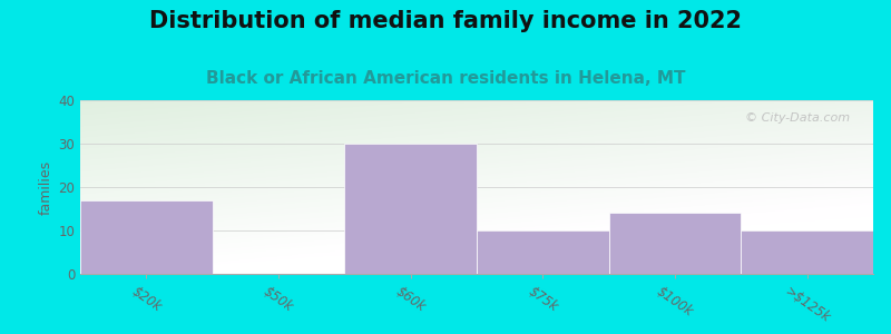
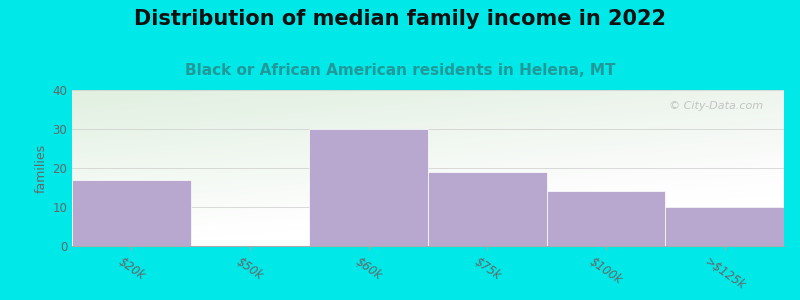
$75k: 10 -> 19
